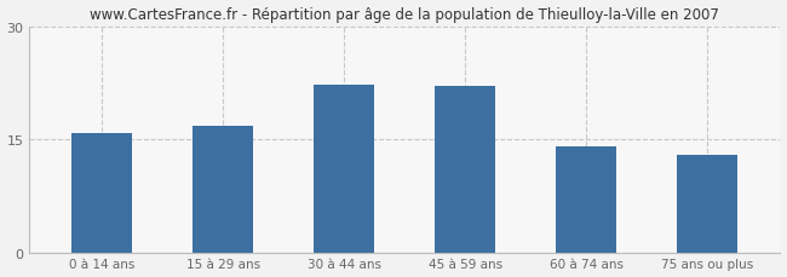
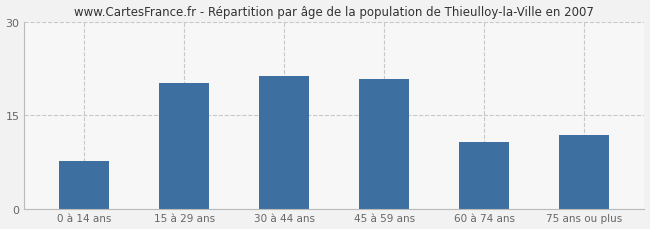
0 à 14 ans: 15.8 -> 7.6
15 à 29 ans: 16.7 -> 20.2
30 à 44 ans: 22.2 -> 21.2
45 à 59 ans: 22.1 -> 20.8
60 à 74 ans: 14.0 -> 10.6
75 ans ou plus: 12.9 -> 11.8
